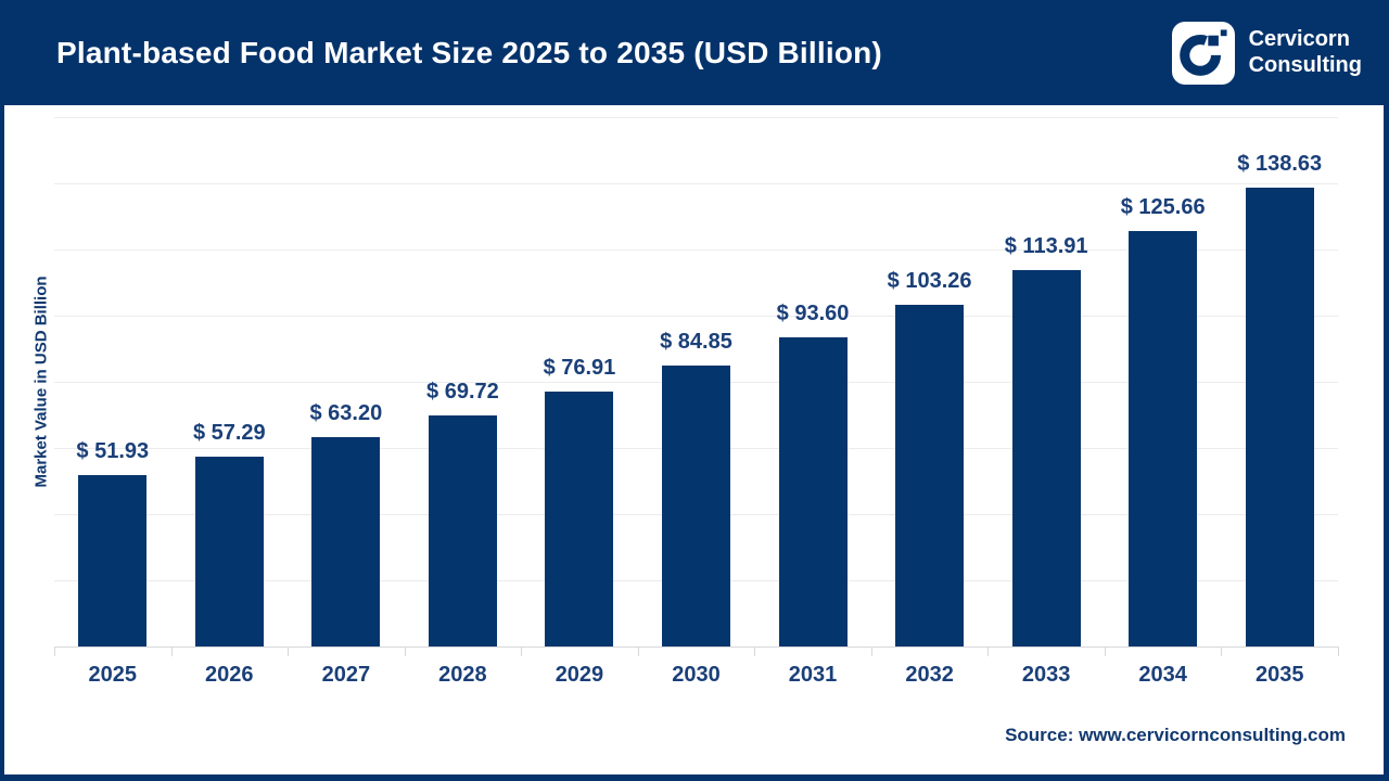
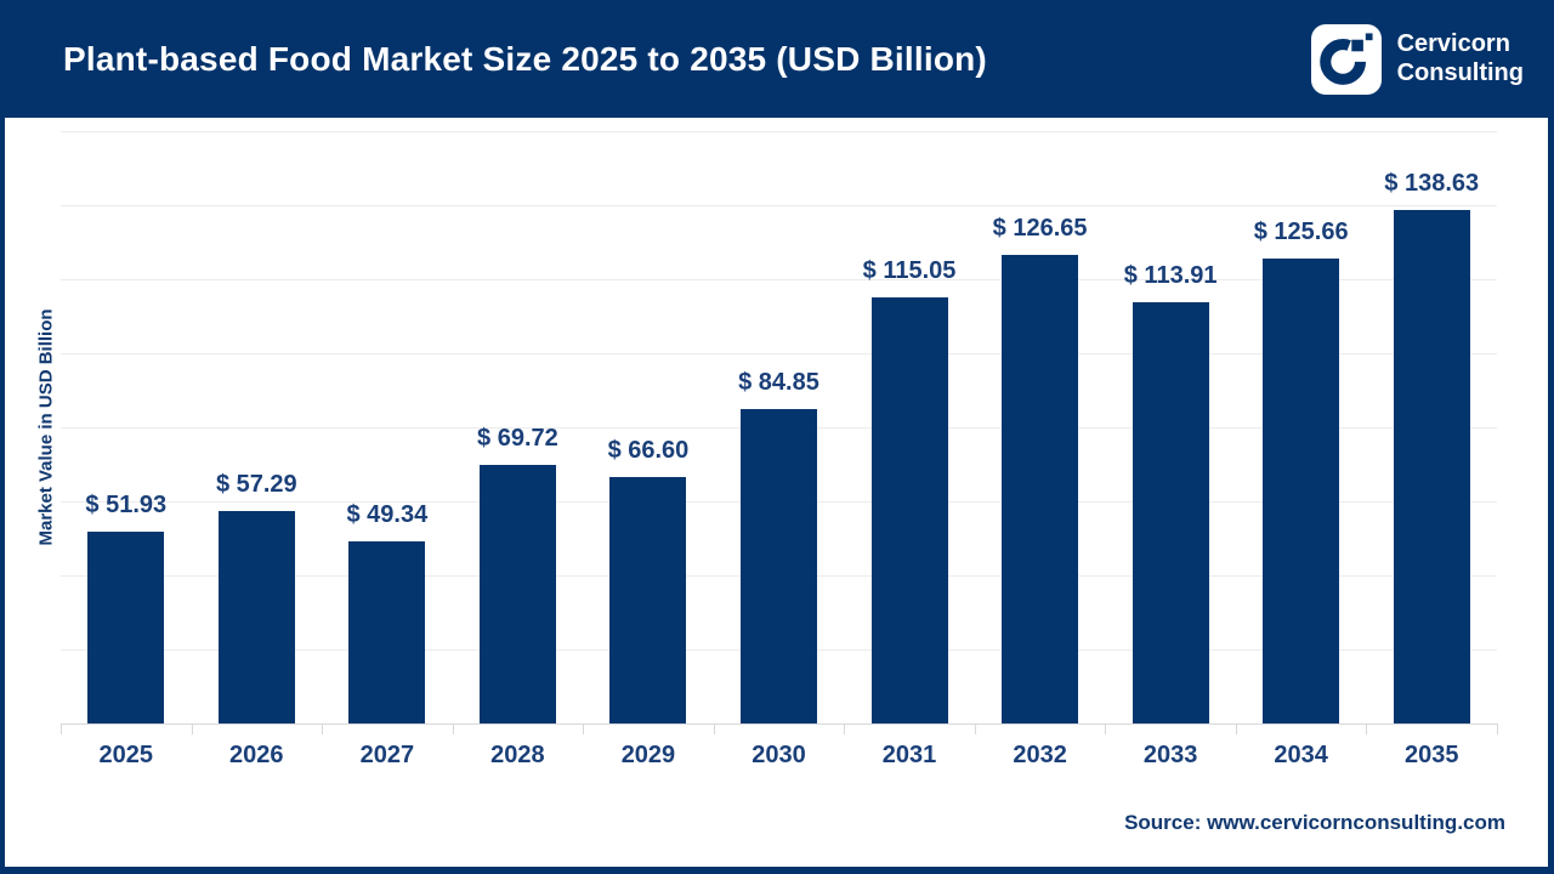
2027: 63.20 -> 49.34
2029: 76.91 -> 66.60
2031: 93.60 -> 115.05
2032: 103.26 -> 126.65
